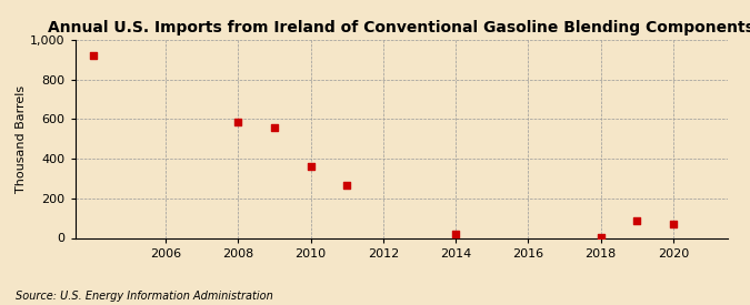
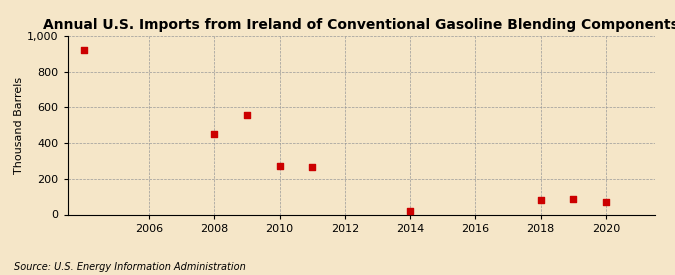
2008: 580 -> 450
2010: 360 -> 270
2018: 0 -> 80
